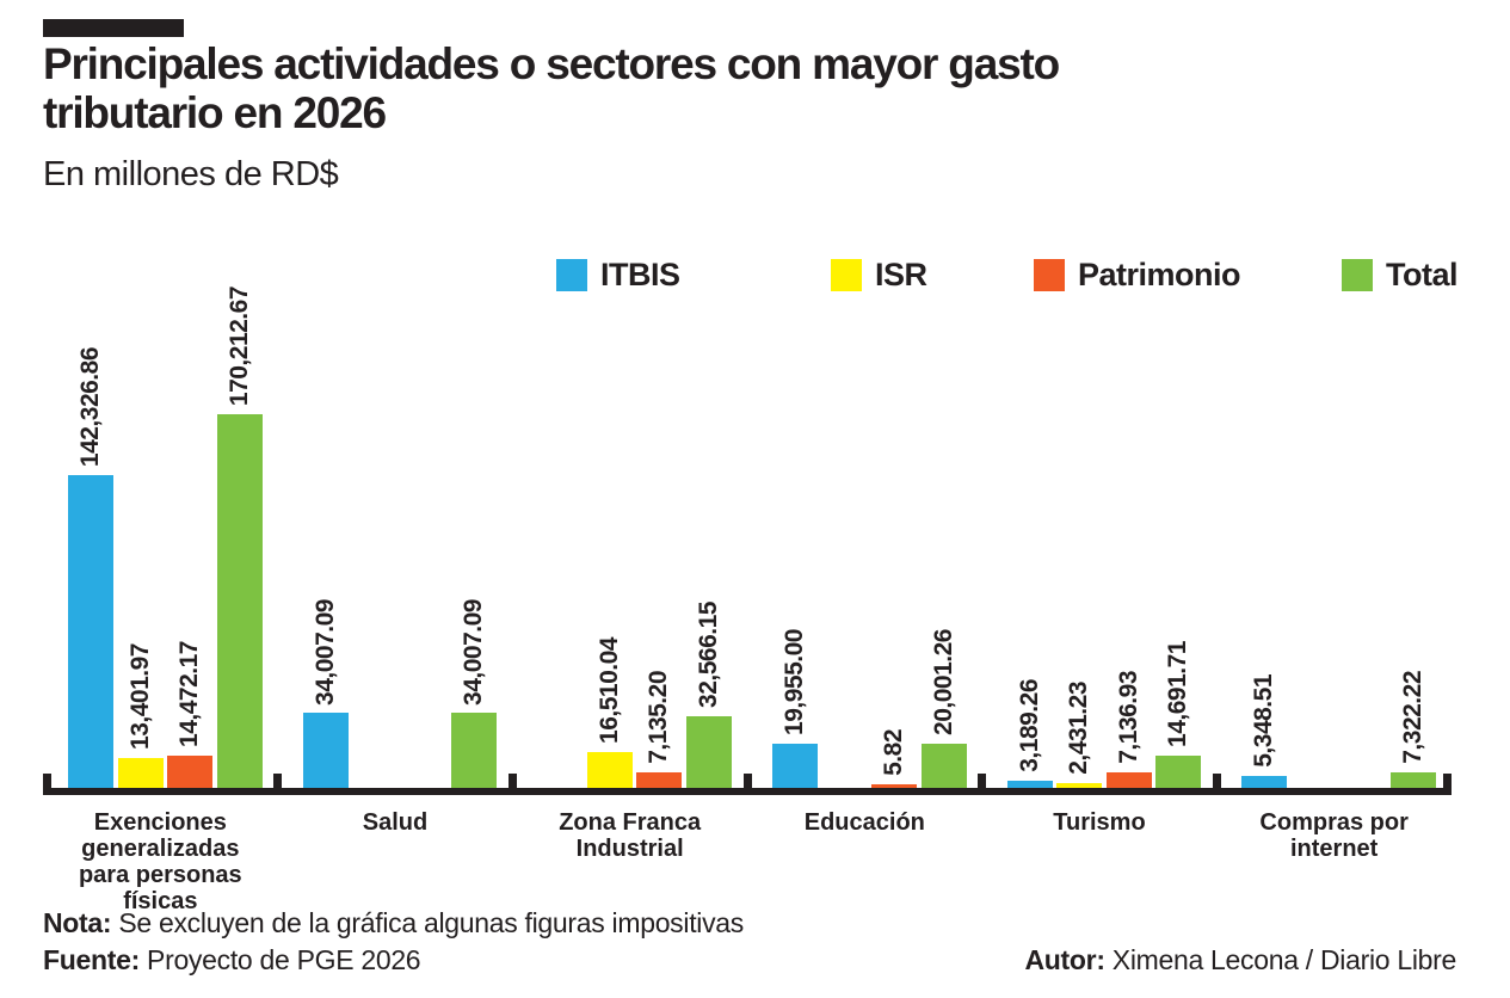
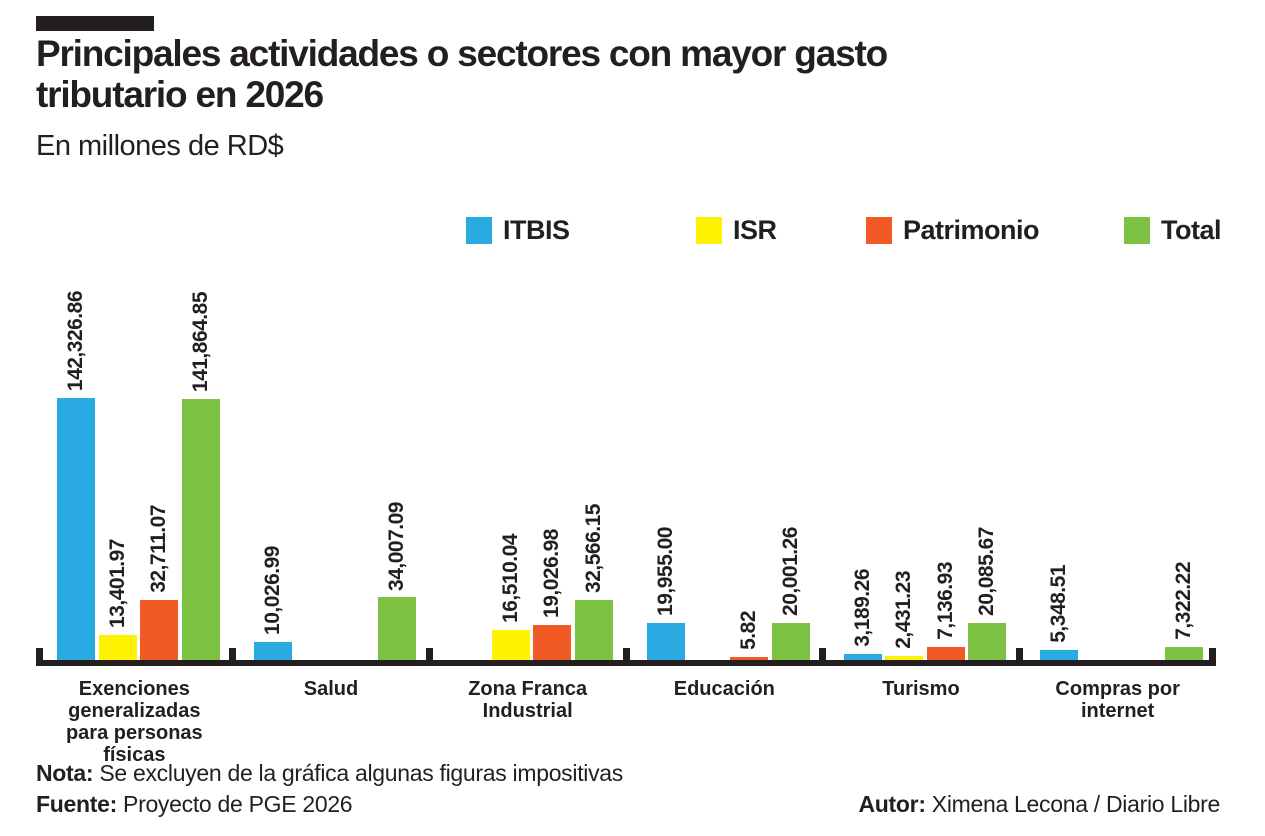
Patrimonio/Exenciones generalizadas para personas físicas: 14,472.17 -> 32,711.07
Total/Exenciones generalizadas para personas físicas: 170,212.67 -> 141,864.85
ITBIS/Salud: 34,007.09 -> 10,026.99
Patrimonio/Zona Franca Industrial: 7,135.20 -> 19,026.98
Total/Turismo: 14,691.71 -> 20,085.67
